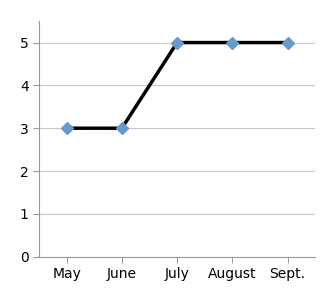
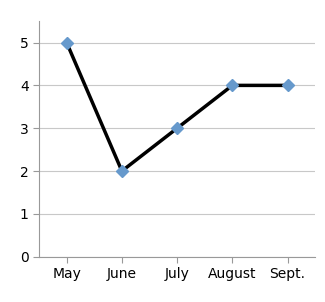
May: 3 -> 5
June: 3 -> 2
July: 5 -> 3
August: 5 -> 4
Sept.: 5 -> 4
